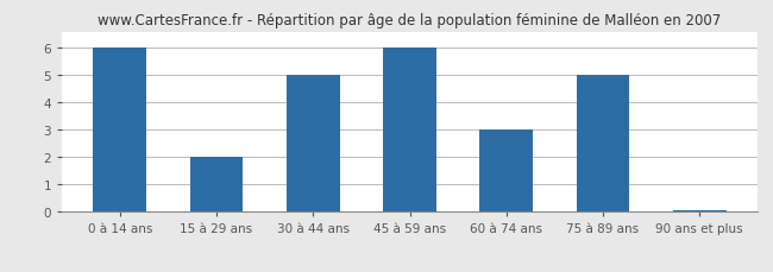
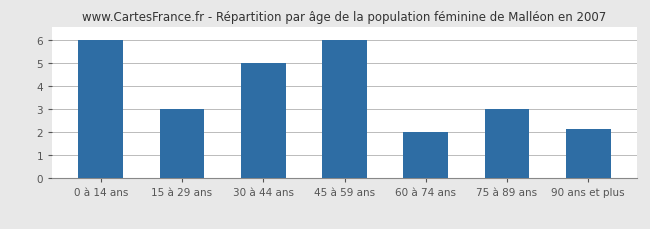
15 à 29 ans: 2.00 -> 3.00
60 à 74 ans: 3.00 -> 2.00
75 à 89 ans: 5.00 -> 3.00
90 ans et plus: 0.07 -> 2.15
